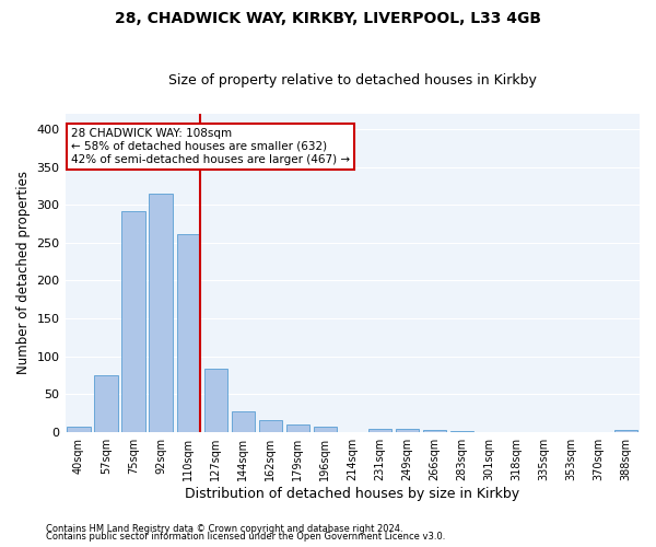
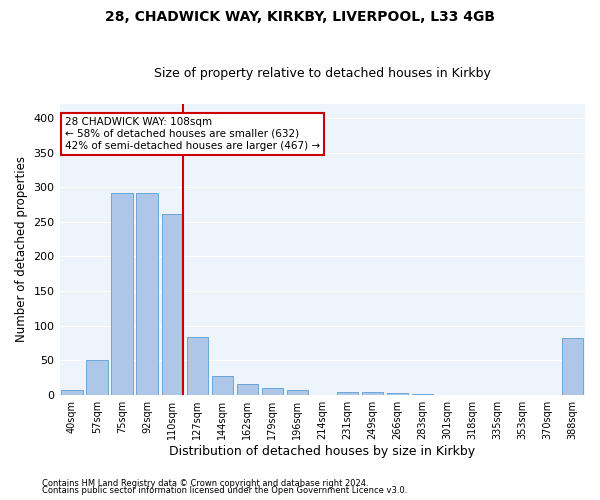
57sqm: 75 -> 50
92sqm: 315 -> 292
388sqm: 2 -> 82
